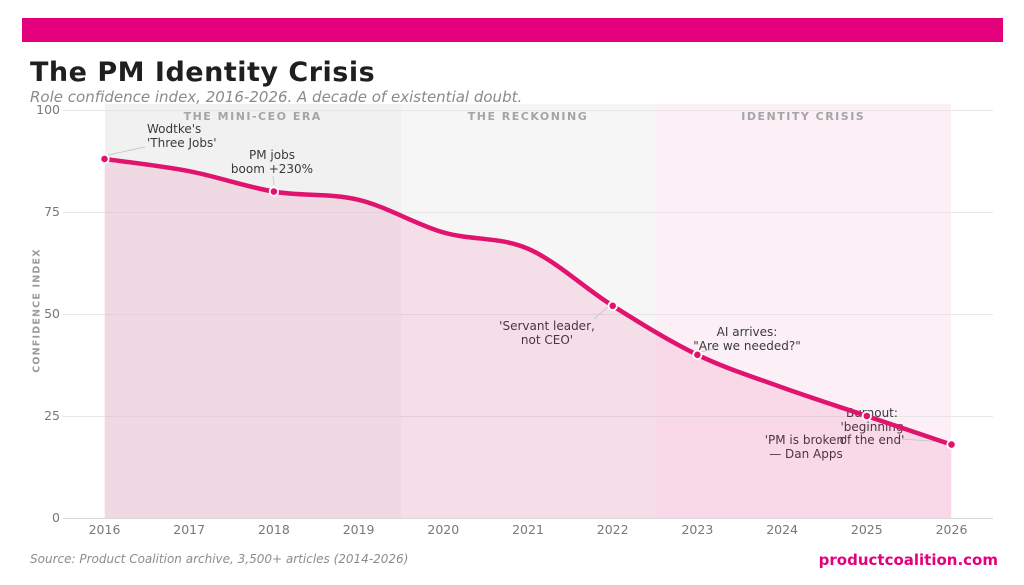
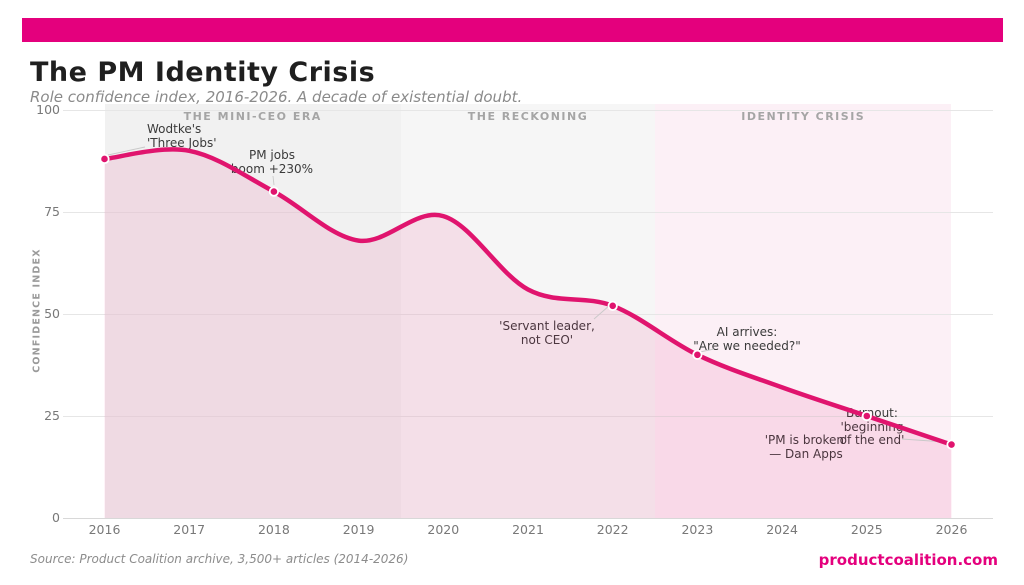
2017: 85 -> 90
2019: 78 -> 68
2020: 70 -> 74
2021: 66 -> 56
